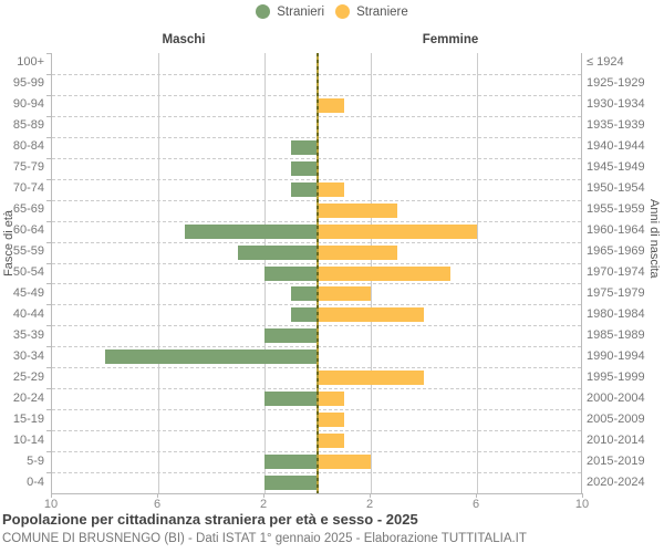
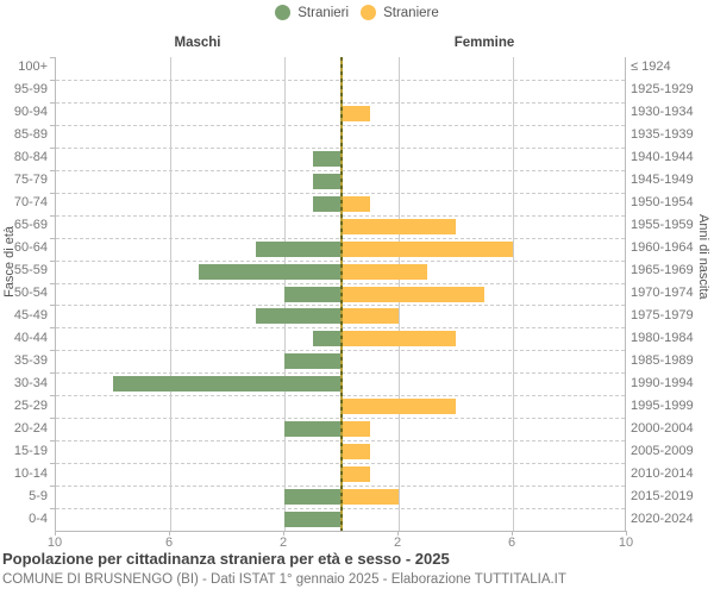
Straniere/65-69: 3 -> 4
Stranieri/60-64: 5 -> 3
Stranieri/55-59: 3 -> 5
Stranieri/45-49: 1 -> 3
